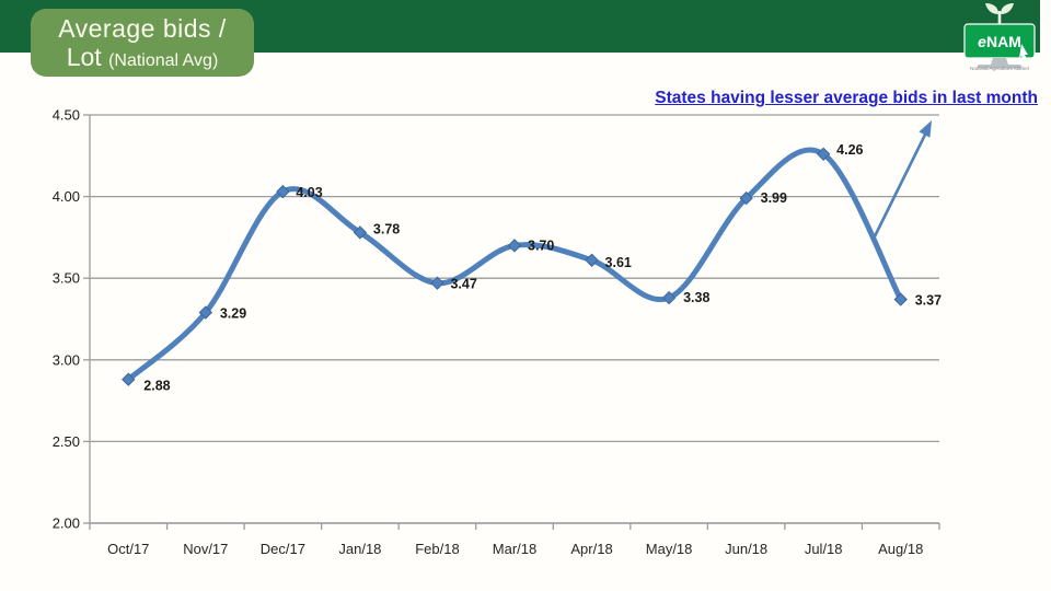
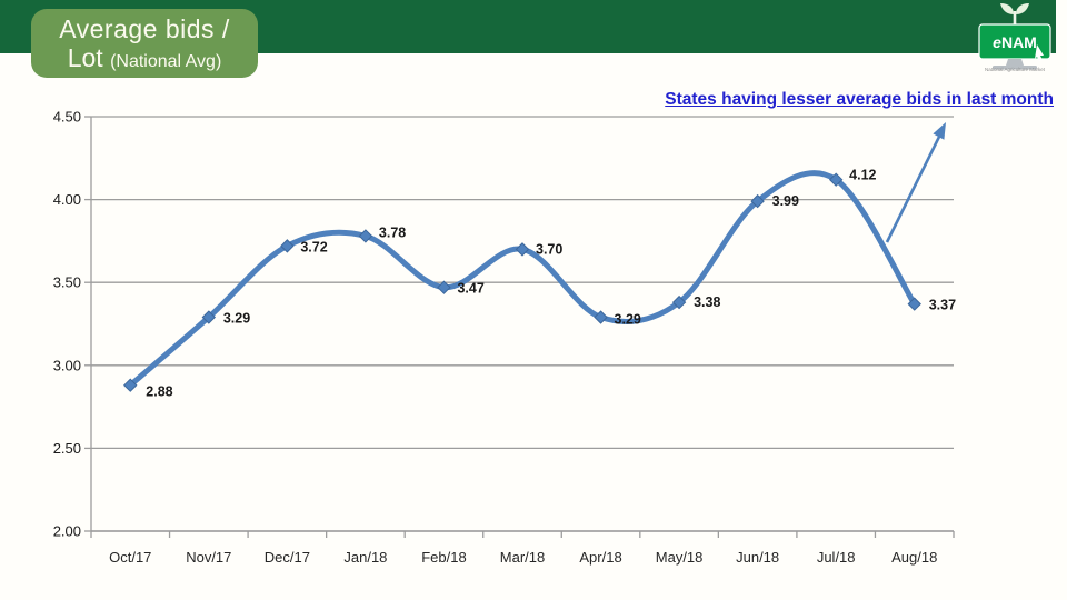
Dec/17: 4.03 -> 3.72
Apr/18: 3.61 -> 3.29
Jul/18: 4.26 -> 4.12
